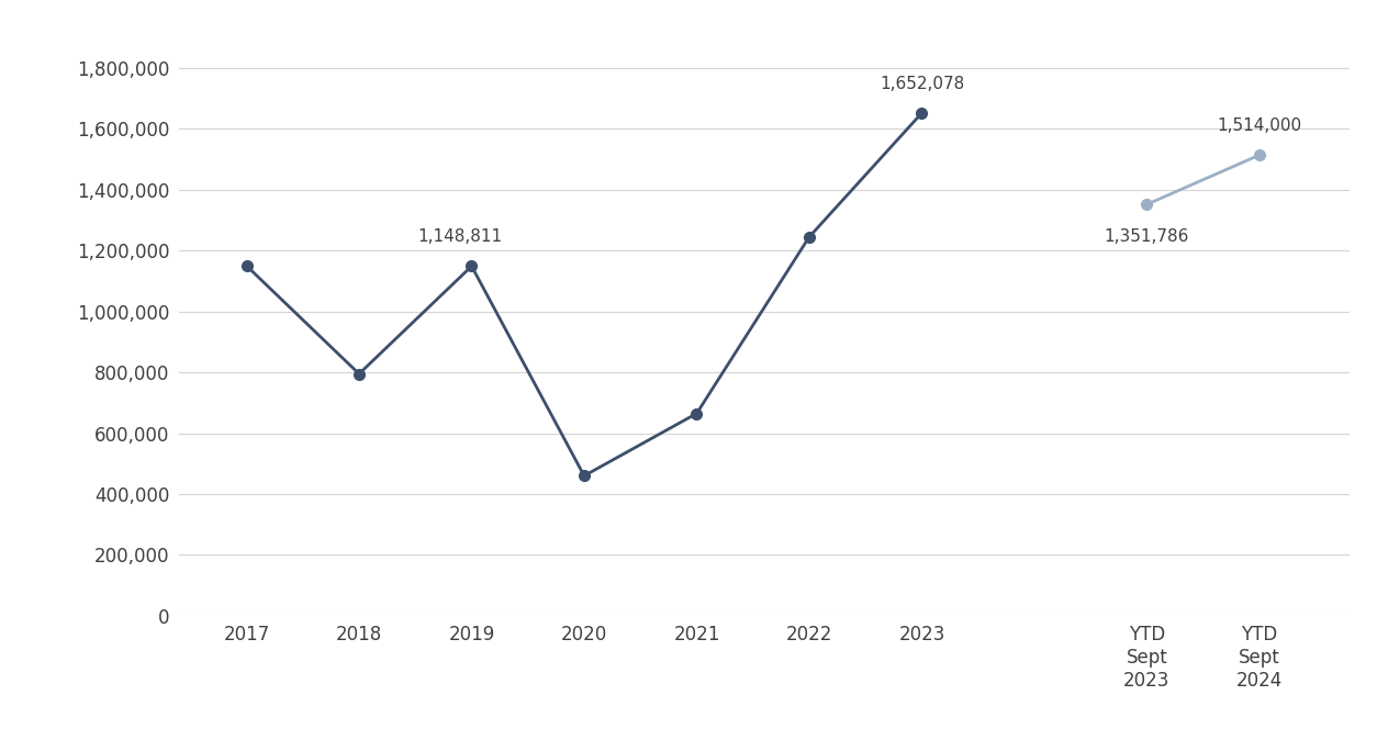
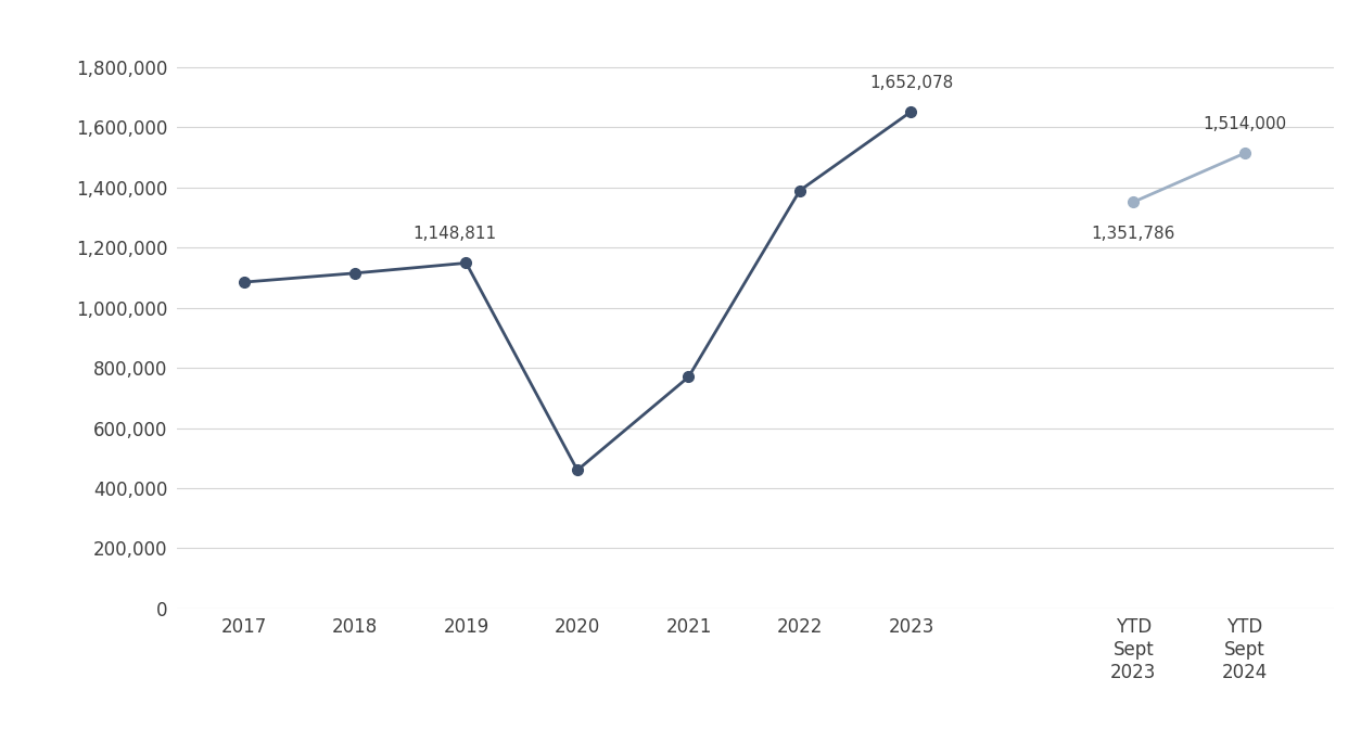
2017: 1,150,000 -> 1,085,000
2018: 795,000 -> 1,115,000
2021: 665,000 -> 770,000
2022: 1,245,000 -> 1,390,000
